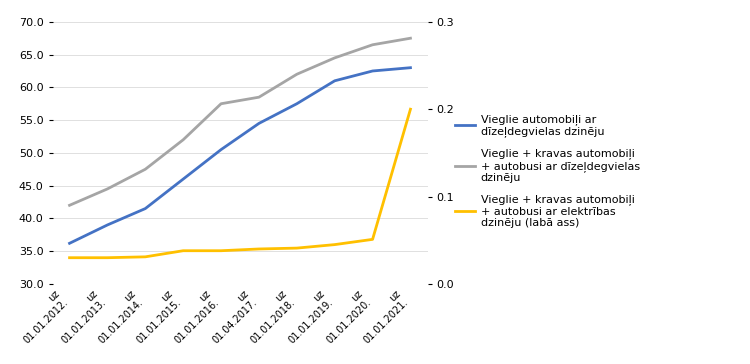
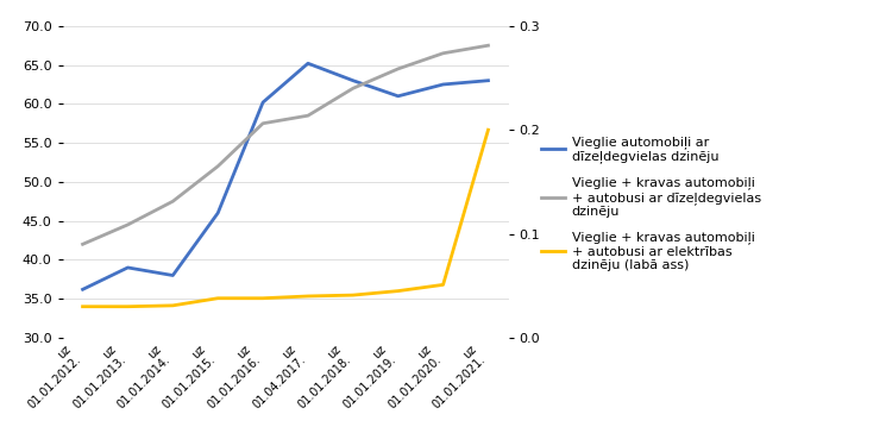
Vieglie automobiļi ar dīzeļdegvielas dzinēju/uz 01.01.2014.: 41.5 -> 38.0
Vieglie automobiļi ar dīzeļdegvielas dzinēju/uz 01.01.2016.: 50.5 -> 60.2
Vieglie automobiļi ar dīzeļdegvielas dzinēju/uz 01.04.2017.: 54.5 -> 65.2
Vieglie automobiļi ar dīzeļdegvielas dzinēju/uz 01.01.2018.: 57.5 -> 63.0
